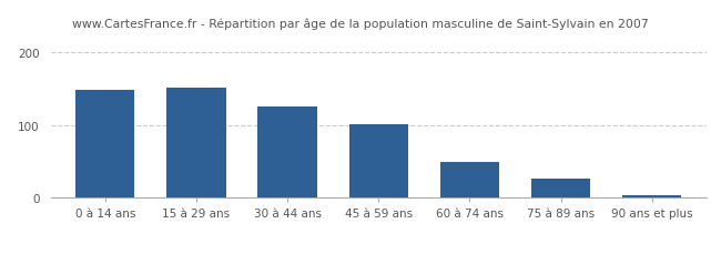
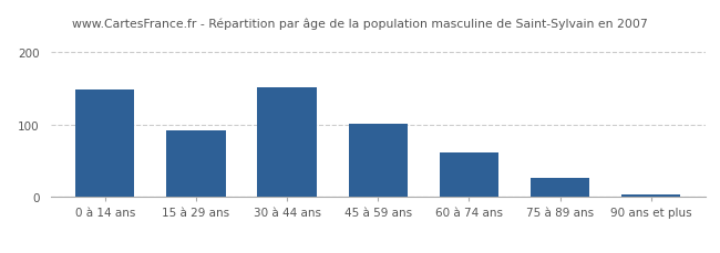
15 à 29 ans: 152 -> 92
30 à 44 ans: 126 -> 152
60 à 74 ans: 50 -> 62
